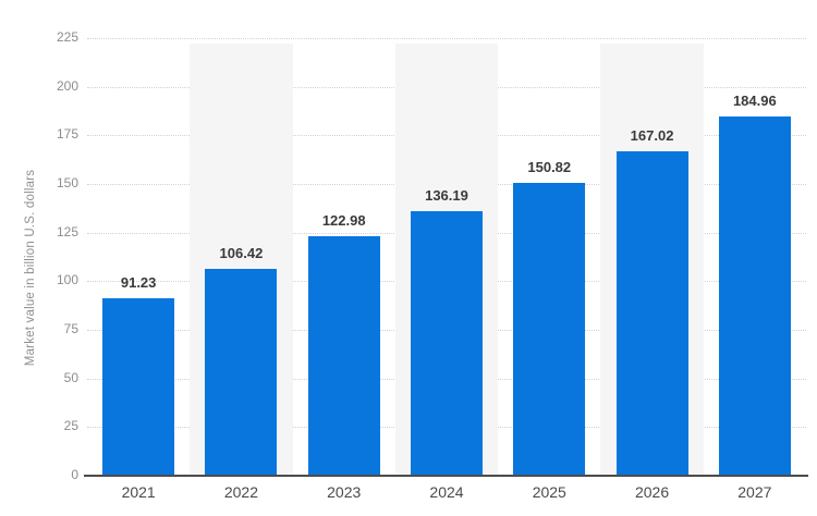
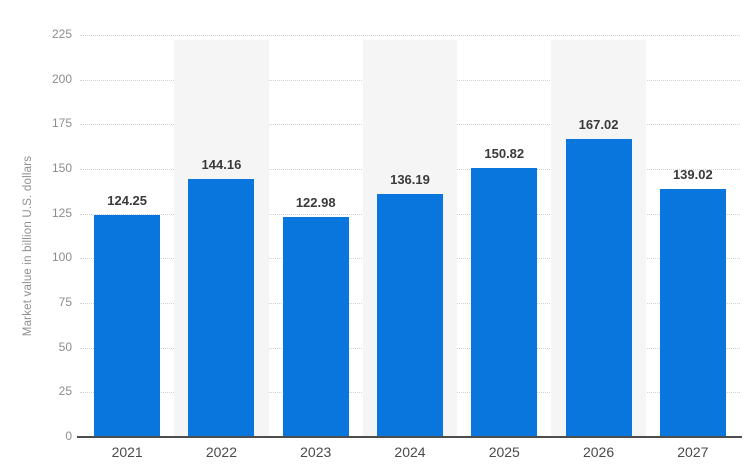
2021: 91.23 -> 124.25
2022: 106.42 -> 144.16
2027: 184.96 -> 139.02
